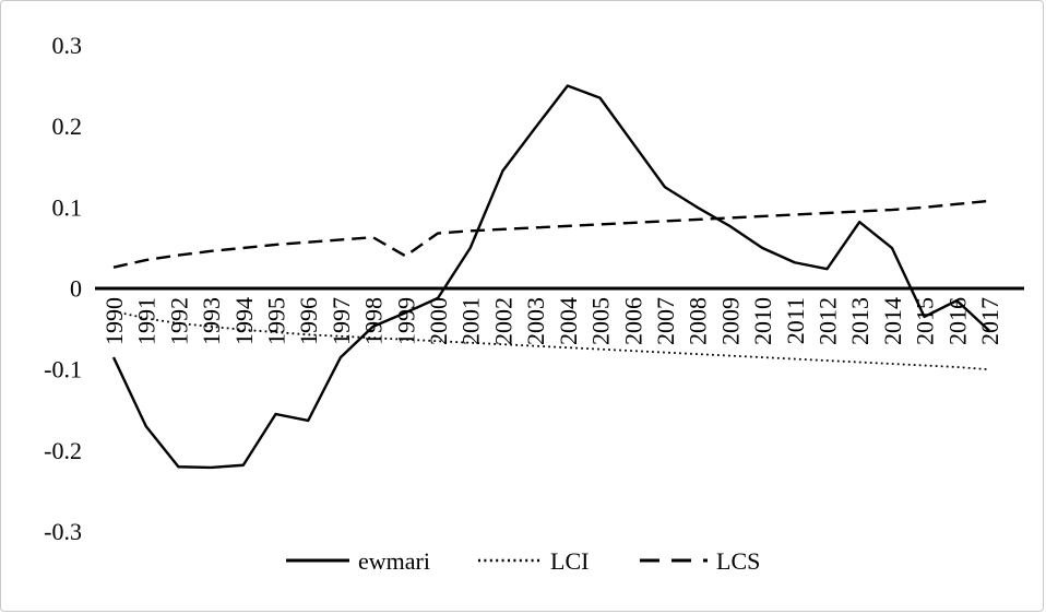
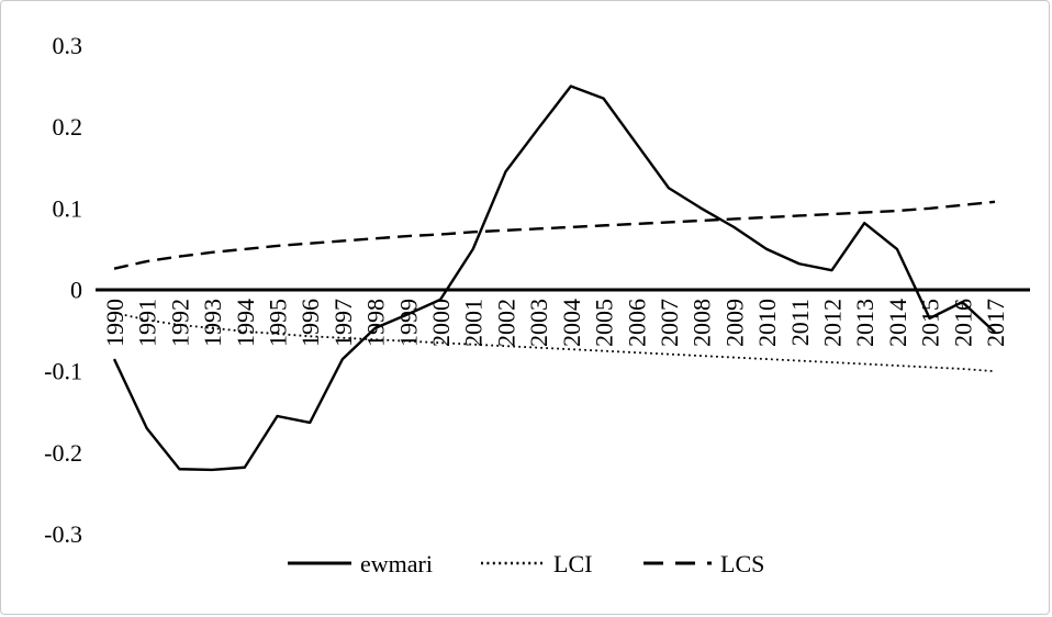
LCS/1999: 0.04 -> 0.07
